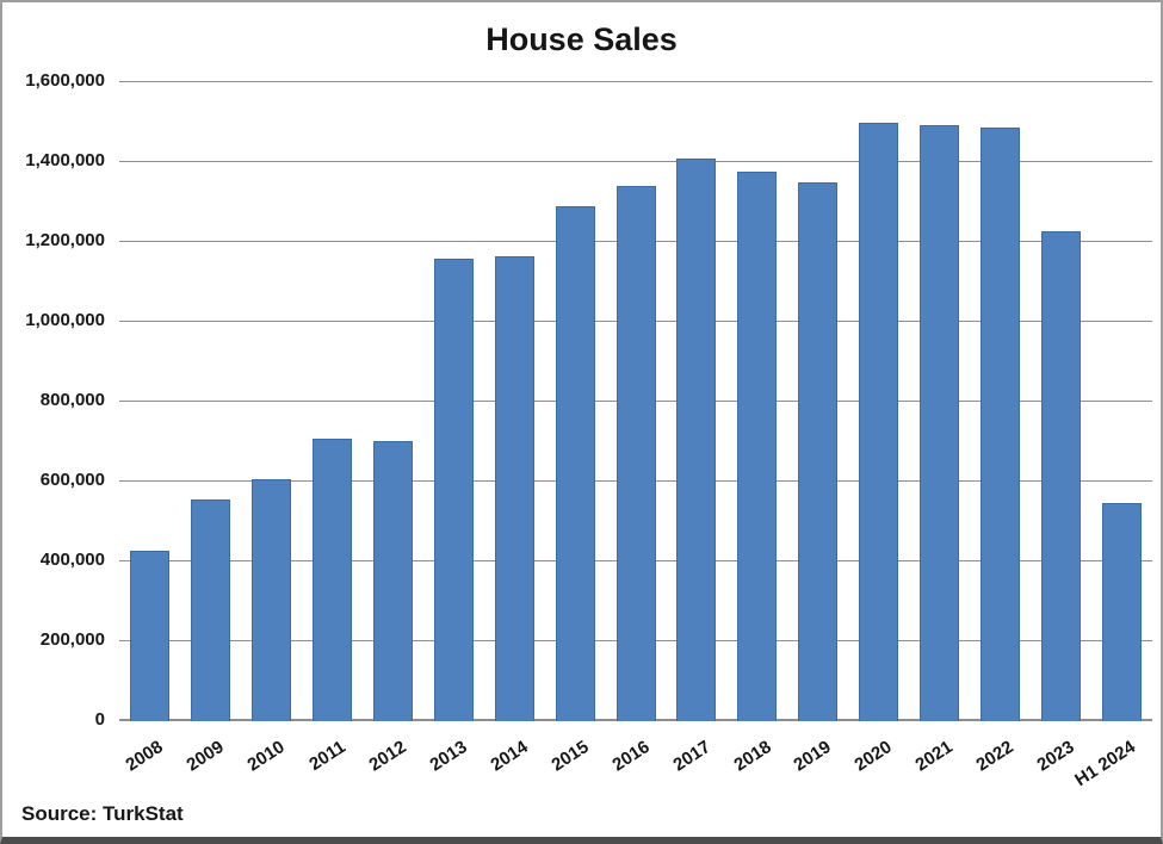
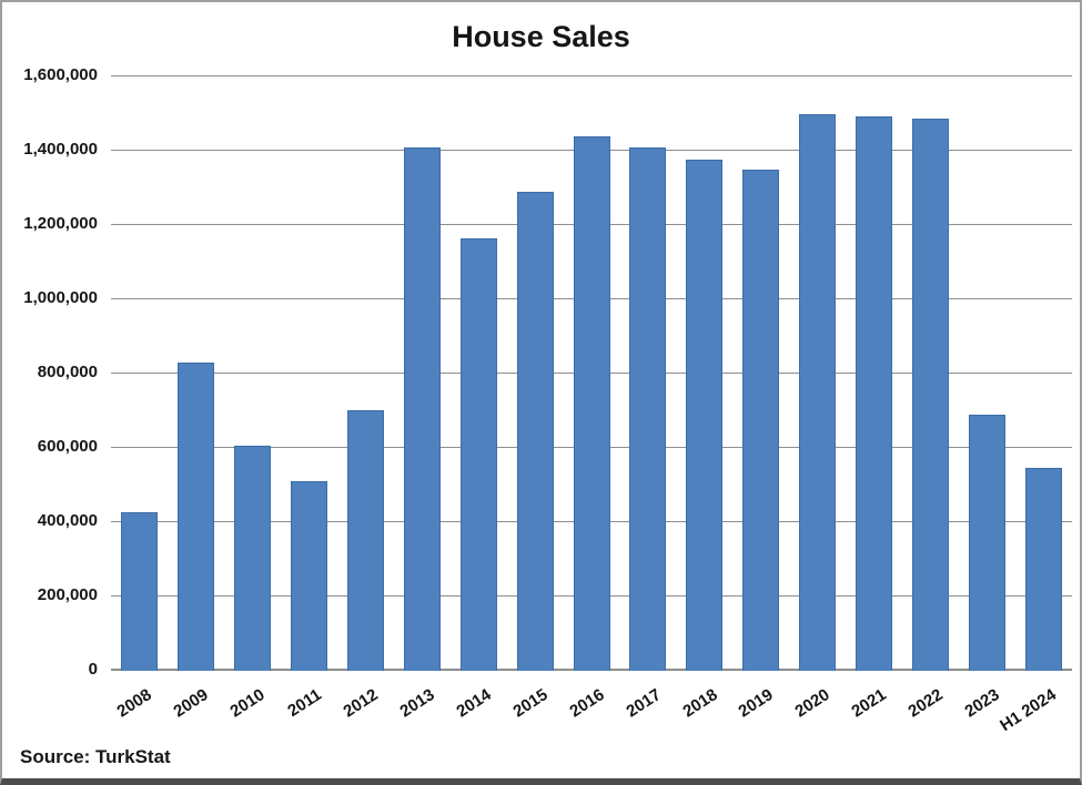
2009: 560000 -> 830000
2011: 710000 -> 510000
2013: 1160000 -> 1410000
2016: 1340000 -> 1440000
2023: 1230000 -> 690000
